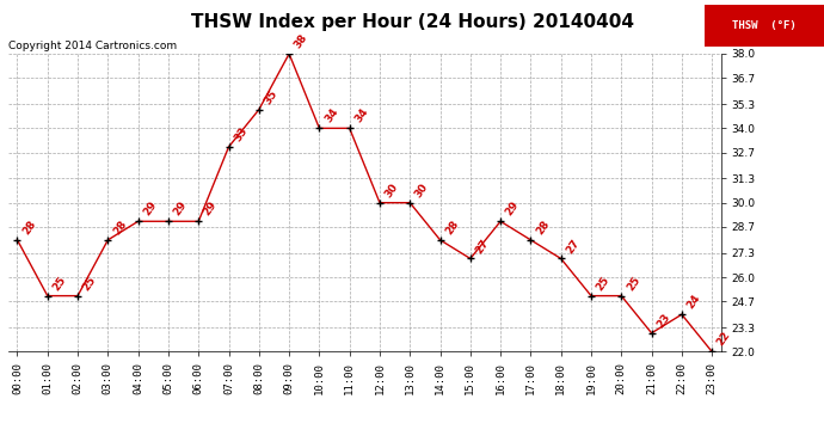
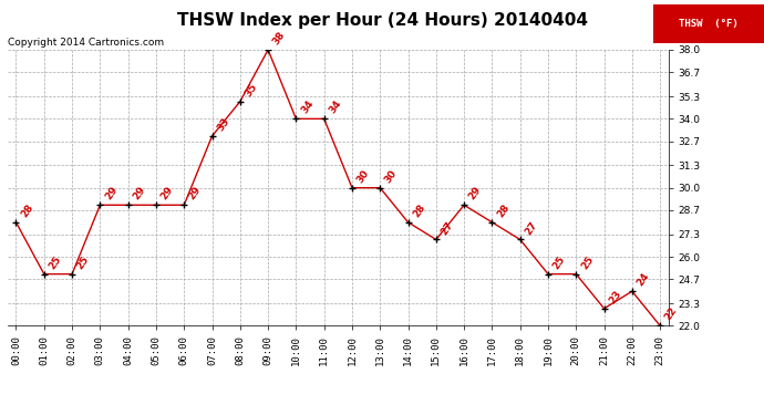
03:00: 28 -> 29
